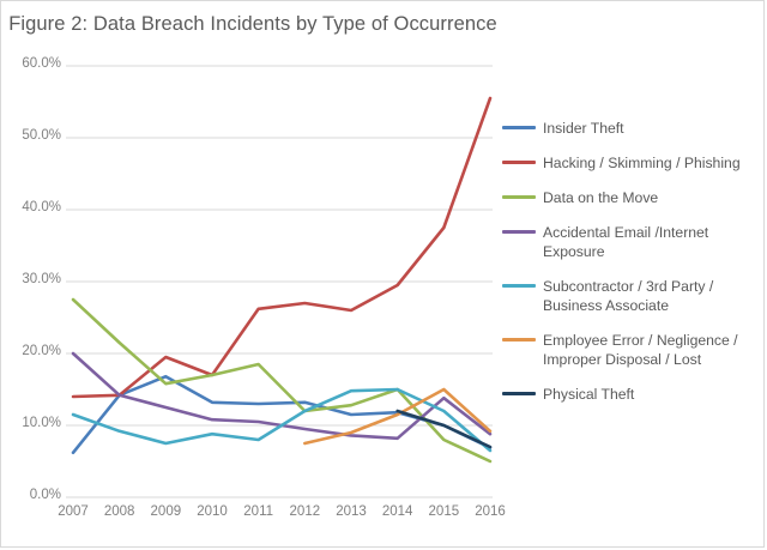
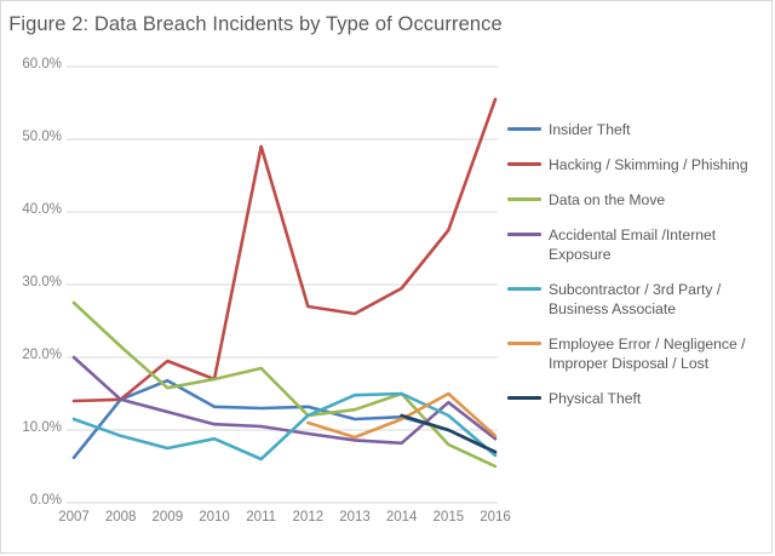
Hacking / Skimming / Phishing/2011: 26% -> 49%
Subcontractor / 3rd Party / Business Associate/2011: 8% -> 6%
Employee Error / Negligence / Improper Disposal / Lost/2012: 8% -> 11%
